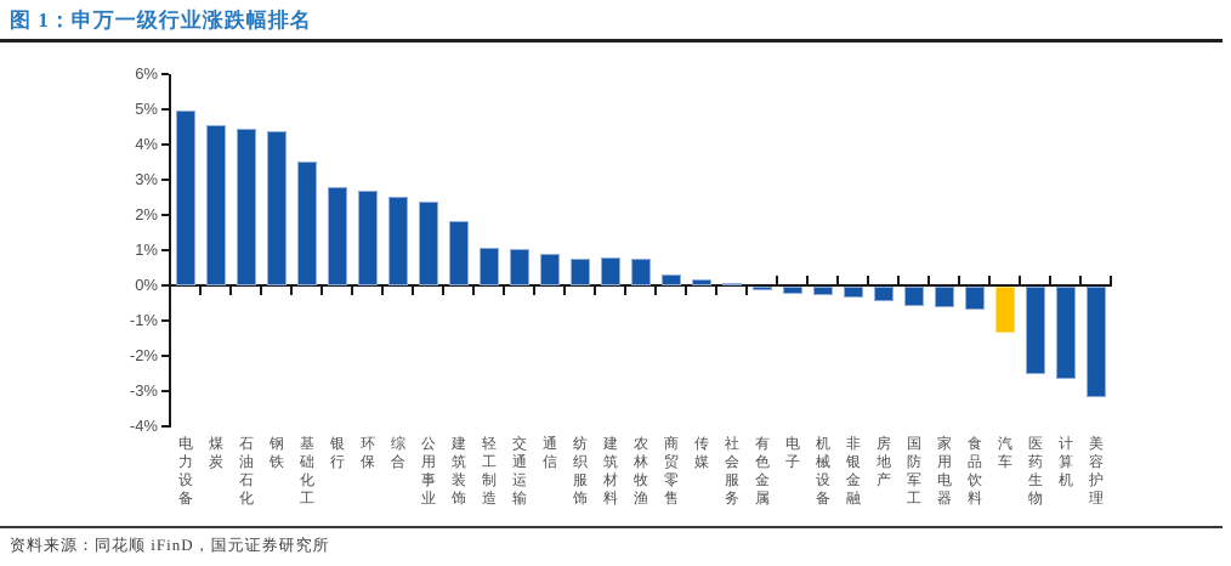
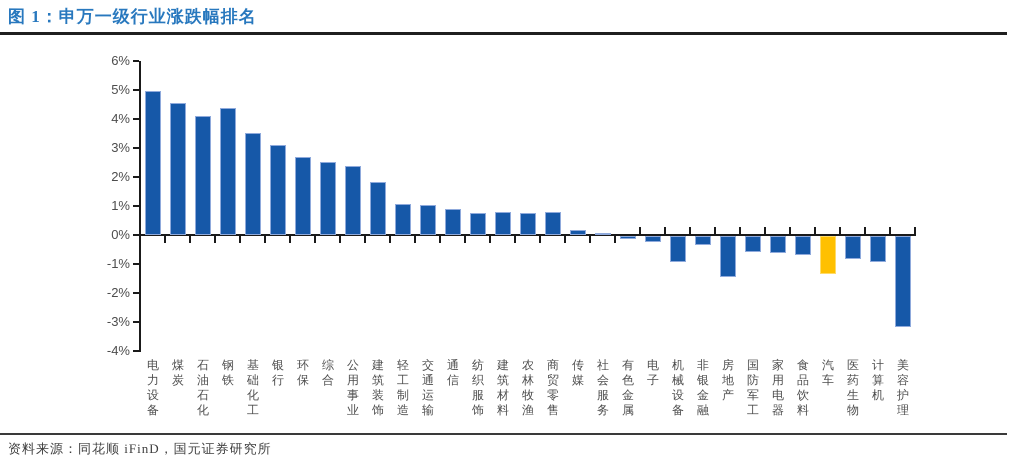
石油石化: 4.5% -> 4.1%
银行: 2.8% -> 3.1%
商贸零售: 0.3% -> 0.8%
机械设备: -0.2% -> -0.9%
房地产: -0.4% -> -1.4%
医药生物: -2.5% -> -0.8%
计算机: -2.6% -> -0.9%
